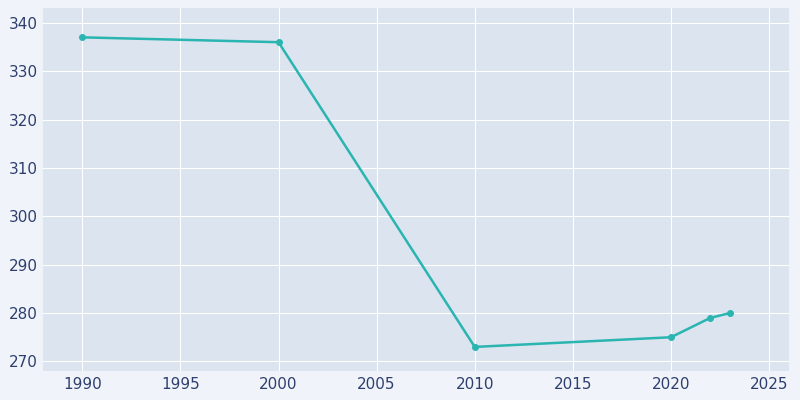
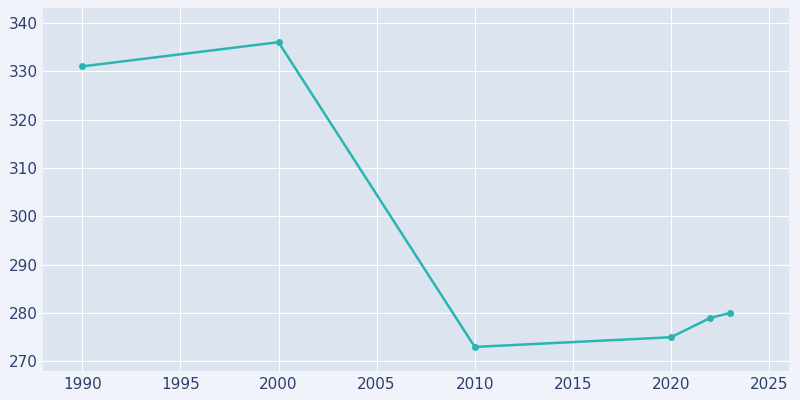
1990: 337 -> 331
